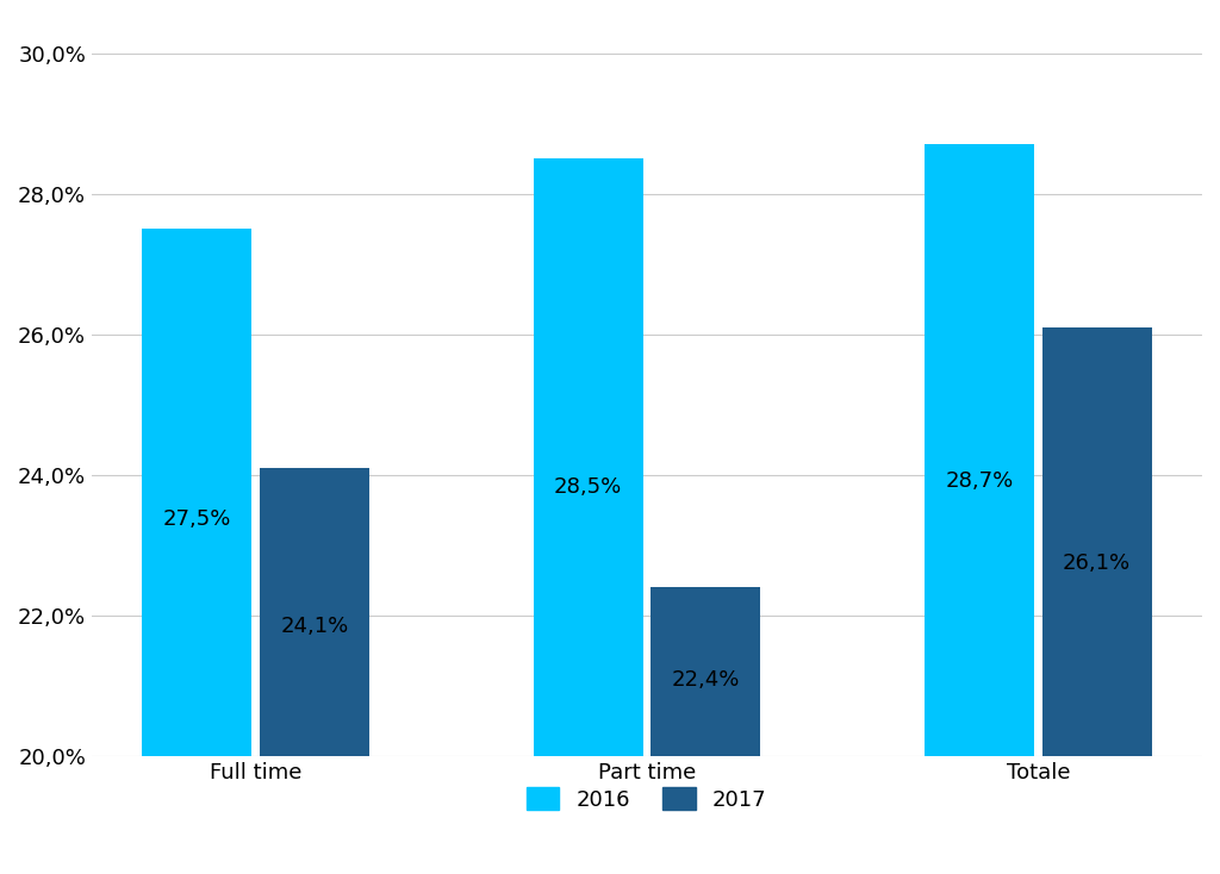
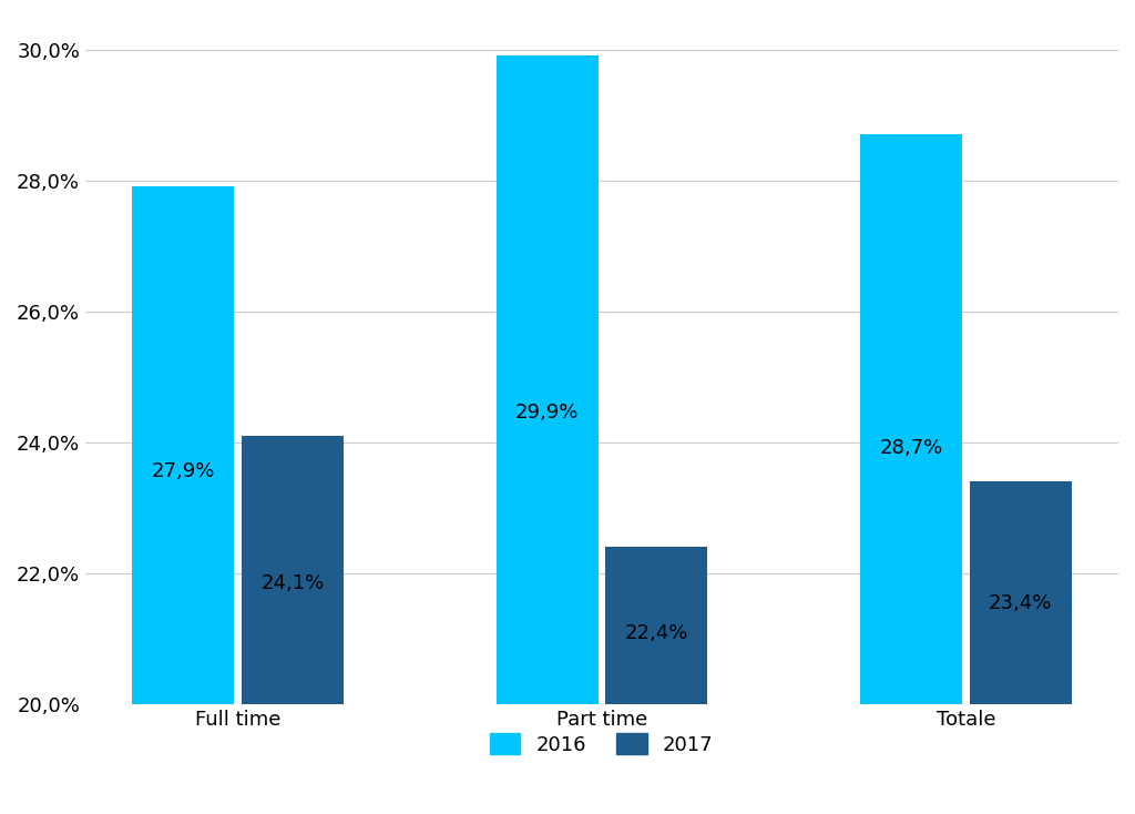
2016/Full time: 27,5% -> 27,9%
2016/Part time: 28,5% -> 29,9%
2017/Totale: 26,1% -> 23,4%
